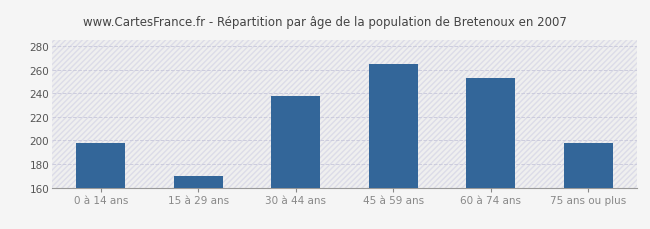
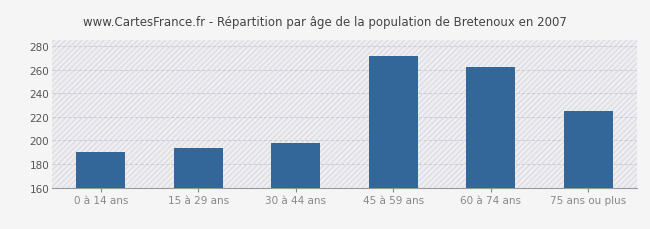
0 à 14 ans: 198 -> 190
15 à 29 ans: 170 -> 194
30 à 44 ans: 238 -> 198
45 à 59 ans: 265 -> 272
60 à 74 ans: 253 -> 262
75 ans ou plus: 198 -> 225
